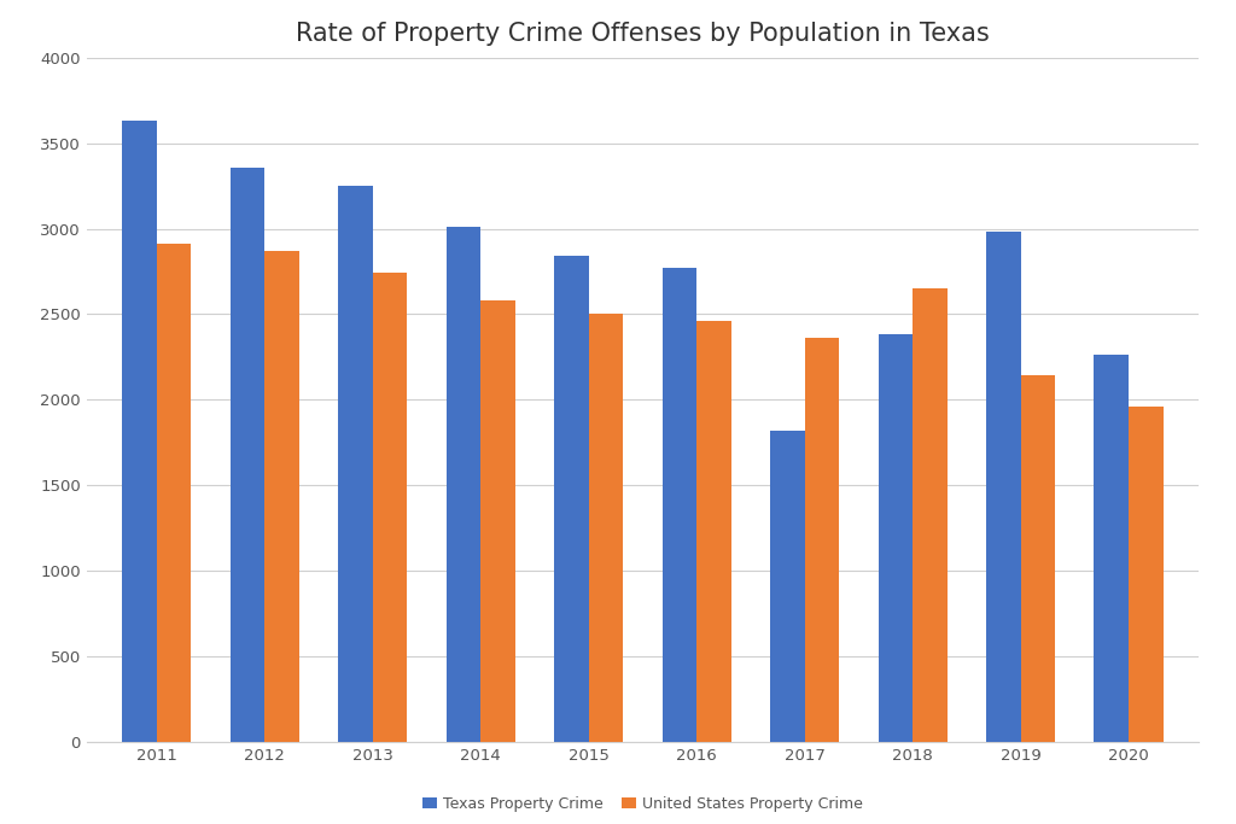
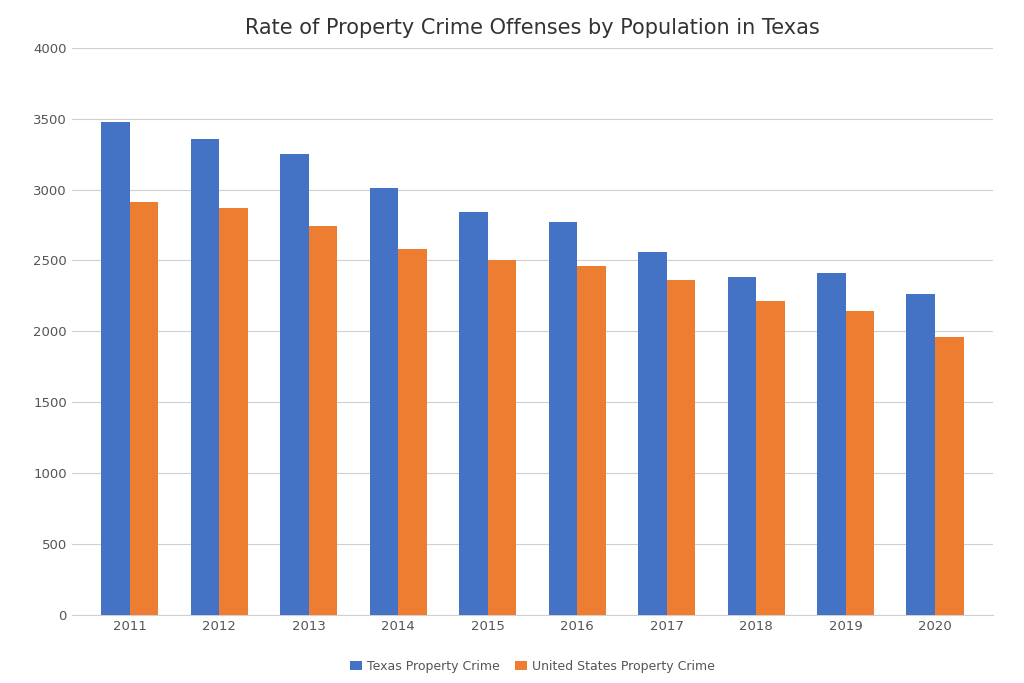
Texas Property Crime/2011: 3630 -> 3480
Texas Property Crime/2017: 1820 -> 2560
United States Property Crime/2018: 2650 -> 2220
Texas Property Crime/2019: 2980 -> 2410
